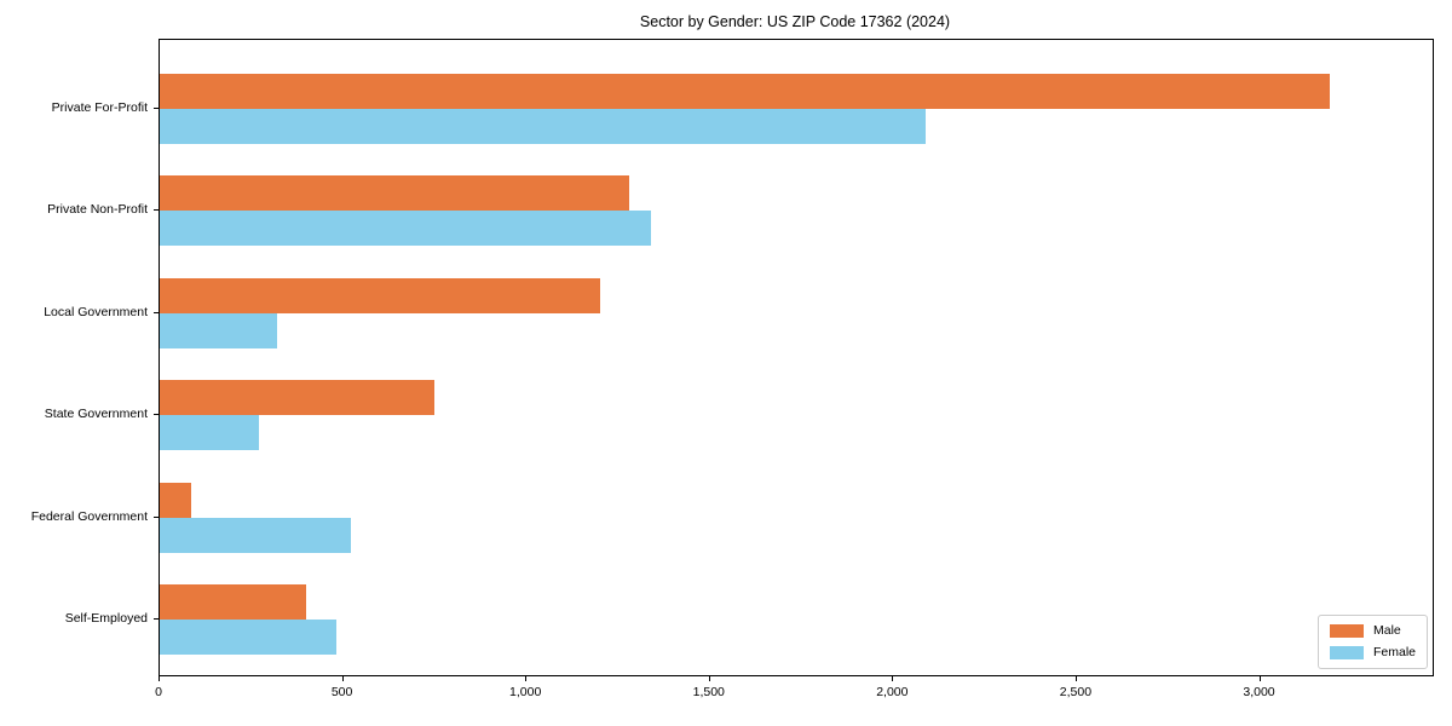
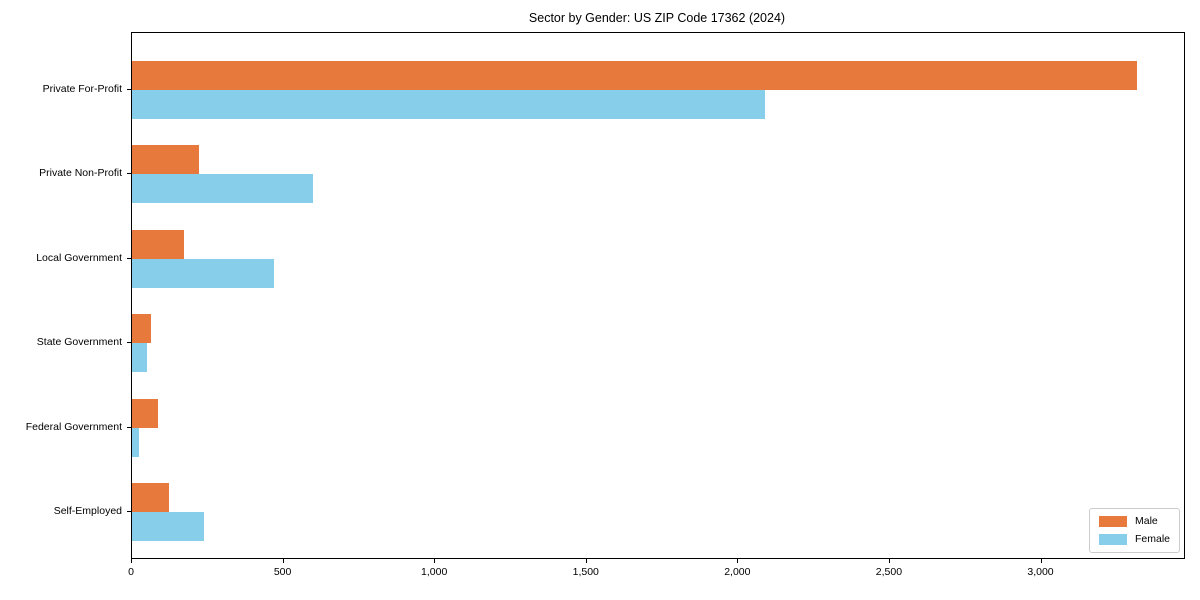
Male/Private For-Profit: 3190 -> 3310
Male/Private Non-Profit: 1280 -> 220
Female/Private Non-Profit: 1340 -> 600
Male/Local Government: 1200 -> 170
Female/Local Government: 320 -> 470
Male/State Government: 750 -> 60
Female/State Government: 270 -> 50
Female/Federal Government: 520 -> 20
Male/Self-Employed: 400 -> 120
Female/Self-Employed: 480 -> 240
